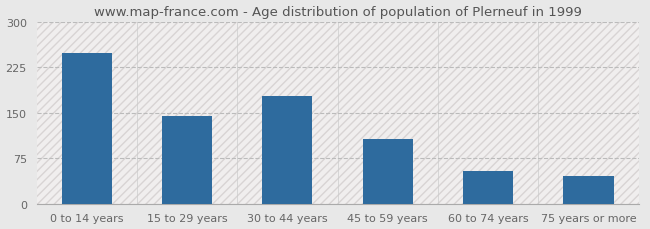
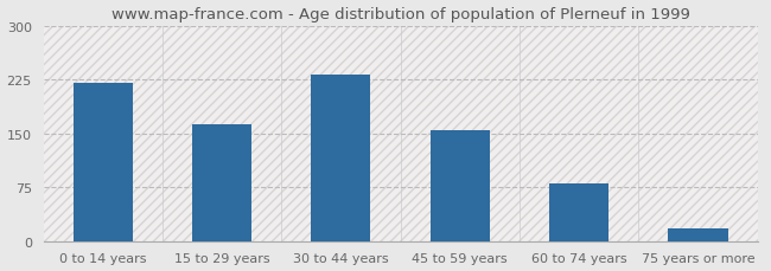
0 to 14 years: 248 -> 220
15 to 29 years: 144 -> 163
30 to 44 years: 178 -> 232
45 to 59 years: 106 -> 155
60 to 74 years: 54 -> 80
75 years or more: 46 -> 18
